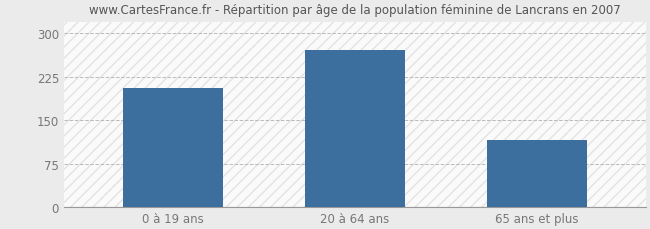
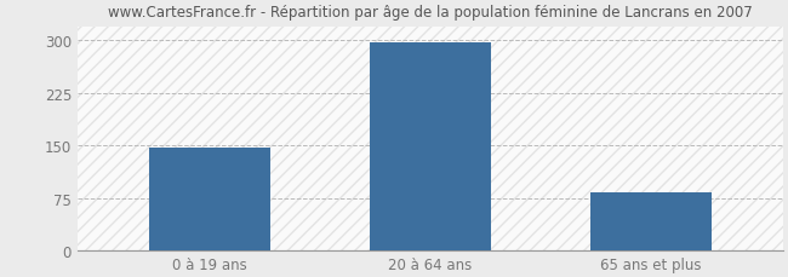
0 à 19 ans: 206 -> 146
20 à 64 ans: 270 -> 296
65 ans et plus: 116 -> 82
